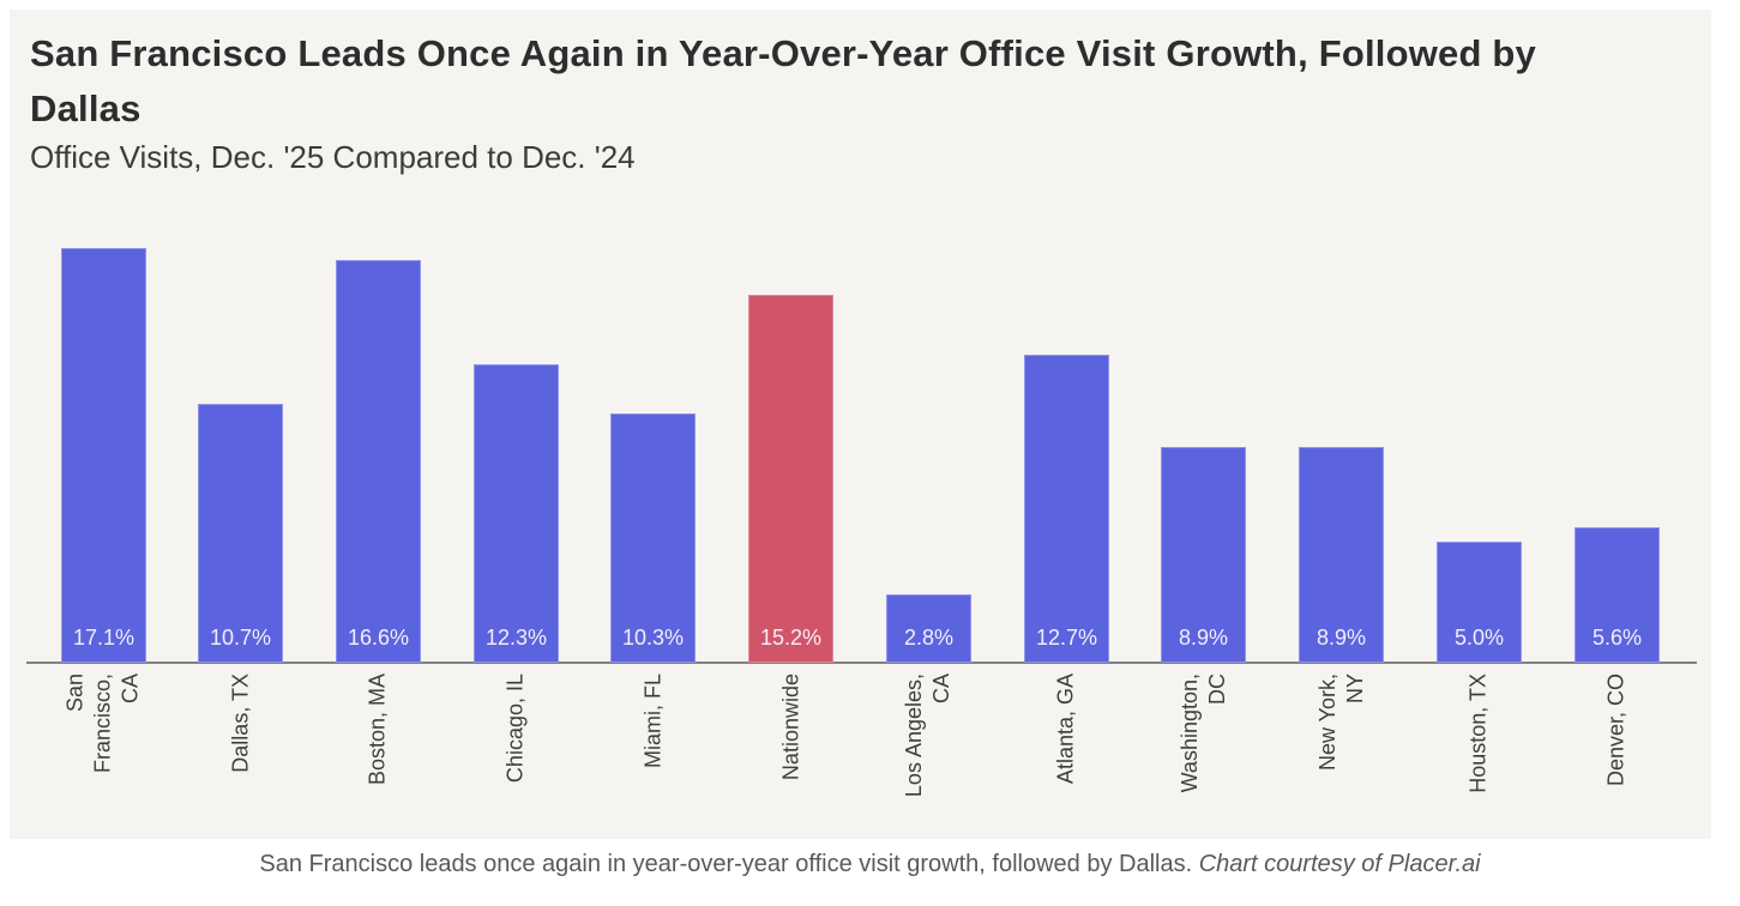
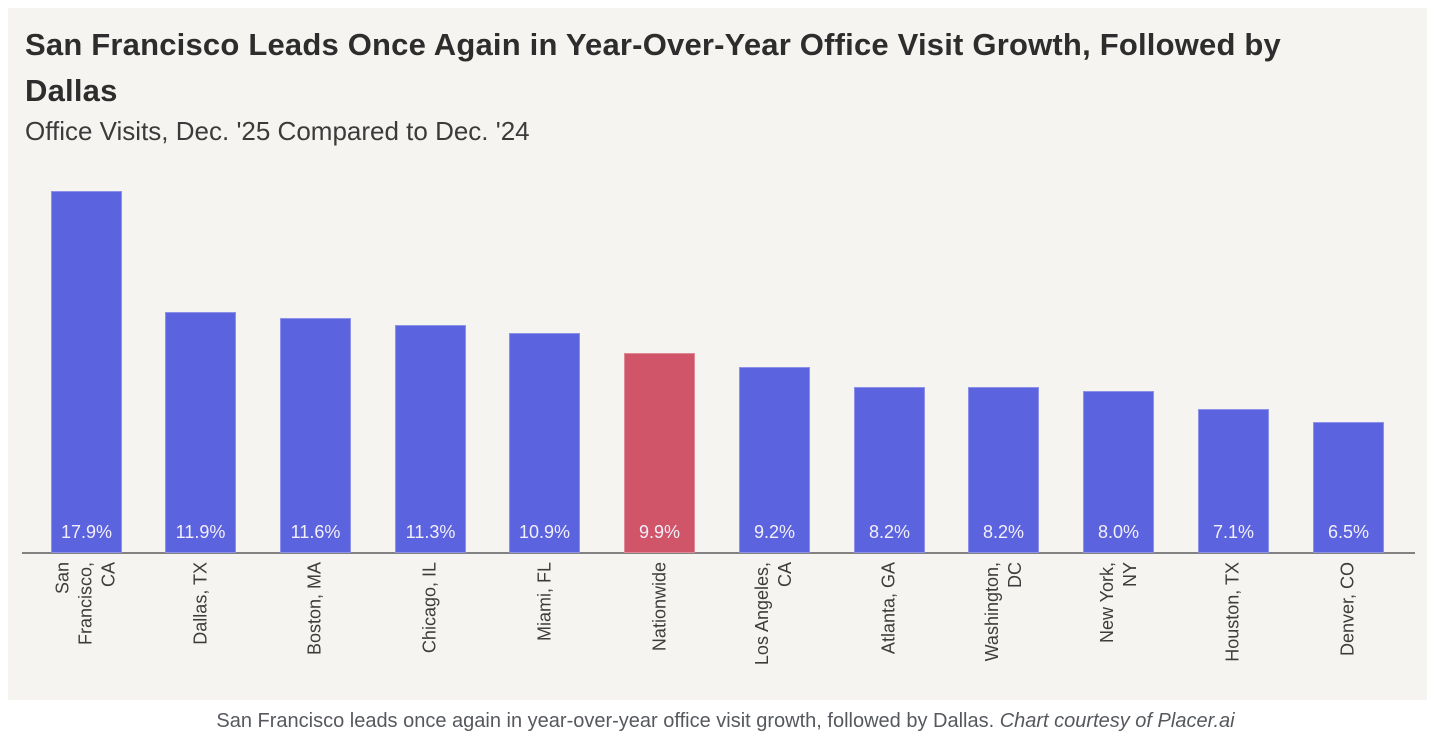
San Francisco, CA: 17.1% -> 17.9%
Dallas, TX: 10.7% -> 11.9%
Boston, MA: 16.6% -> 11.6%
Chicago, IL: 12.3% -> 11.3%
Miami, FL: 10.3% -> 10.9%
Nationwide: 15.2% -> 9.9%
Los Angeles, CA: 2.8% -> 9.2%
Atlanta, GA: 12.7% -> 8.2%
Washington, DC: 8.9% -> 8.2%
New York, NY: 8.9% -> 8.0%
Houston, TX: 5.0% -> 7.1%
Denver, CO: 5.6% -> 6.5%
